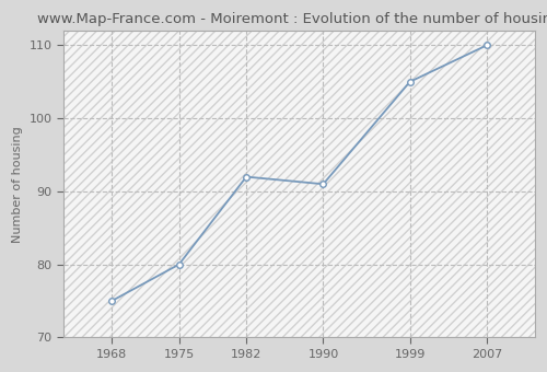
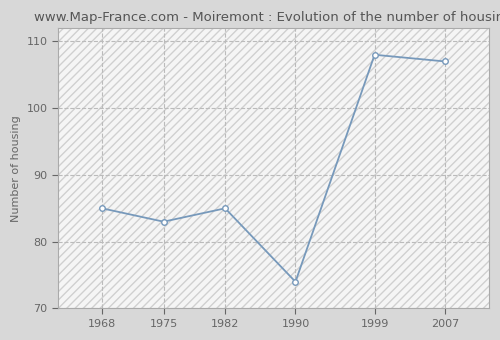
1968: 75 -> 85
1975: 80 -> 83
1982: 92 -> 85
1990: 91 -> 74
1999: 105 -> 108
2007: 110 -> 107
